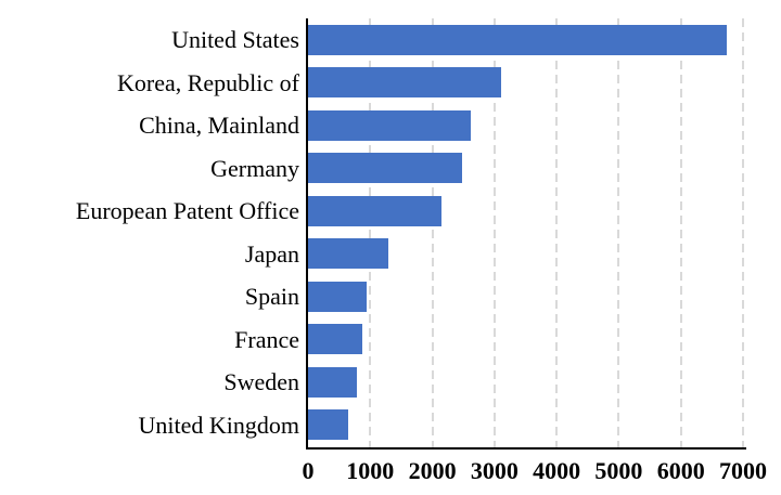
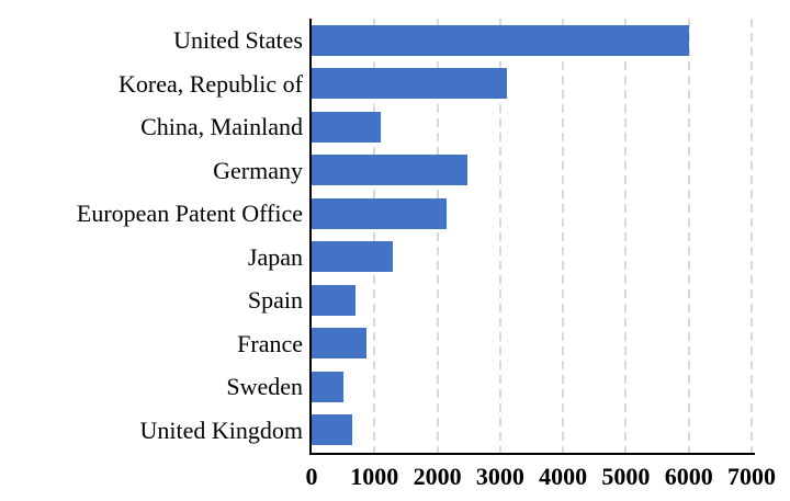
United States: 6700 -> 6000
China, Mainland: 2600 -> 1100
Spain: 1000 -> 700
Sweden: 800 -> 500
